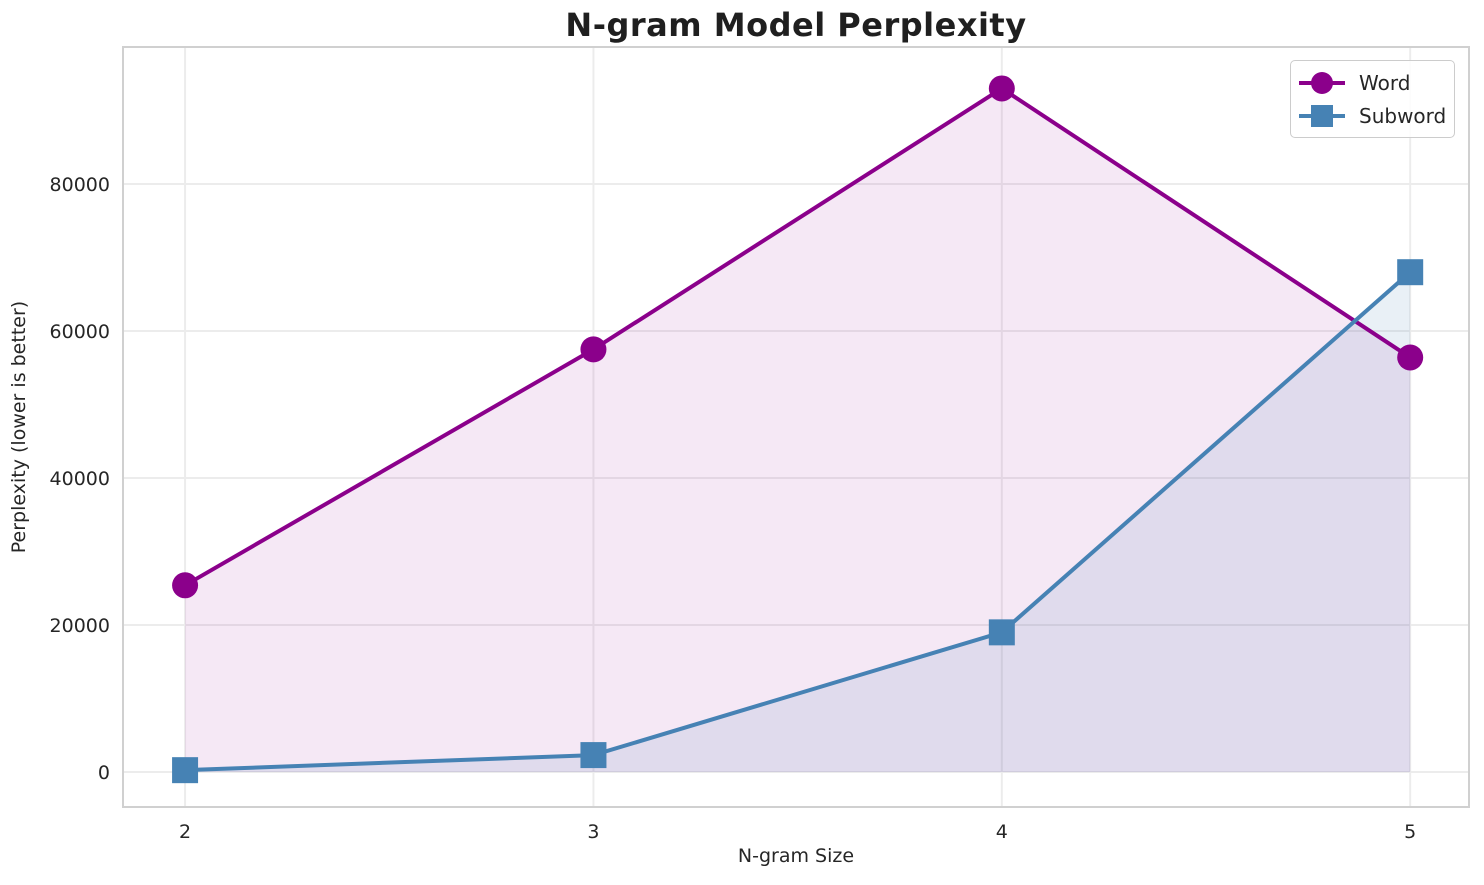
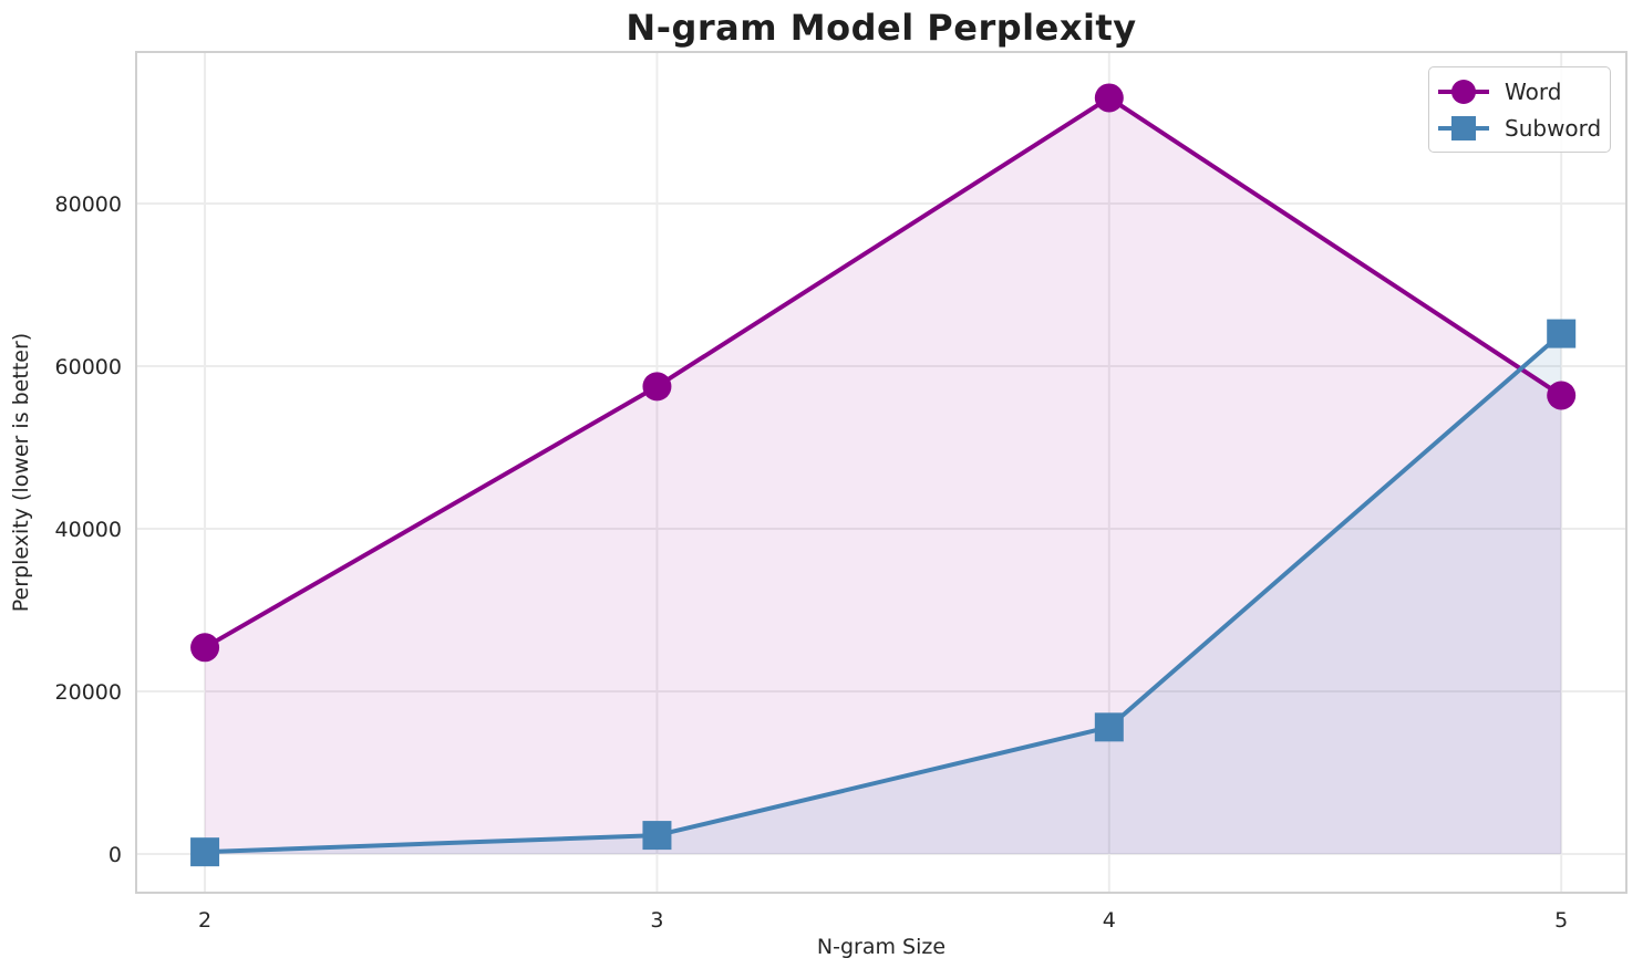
Subword/4: 19000 -> 16000
Subword/5: 68000 -> 64000
